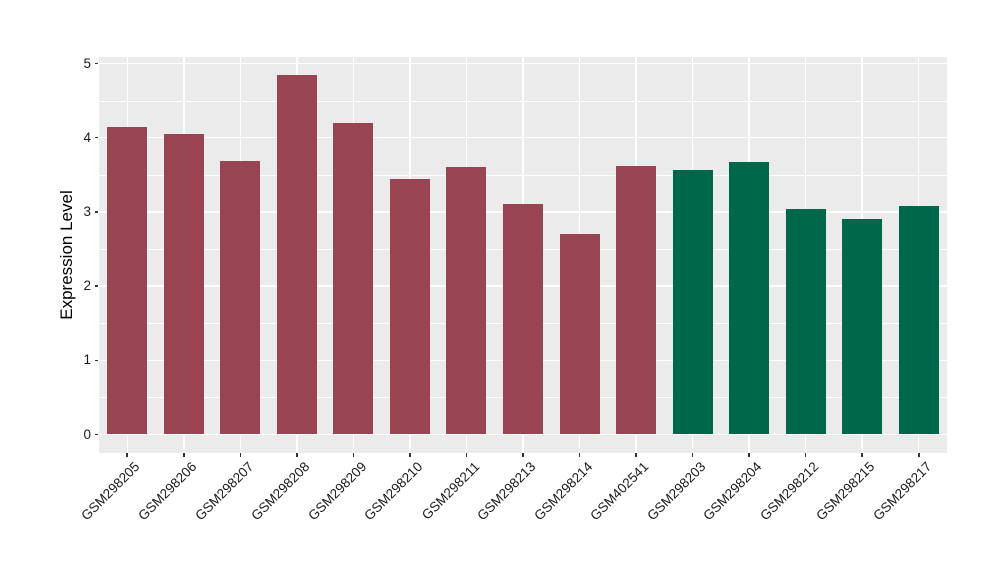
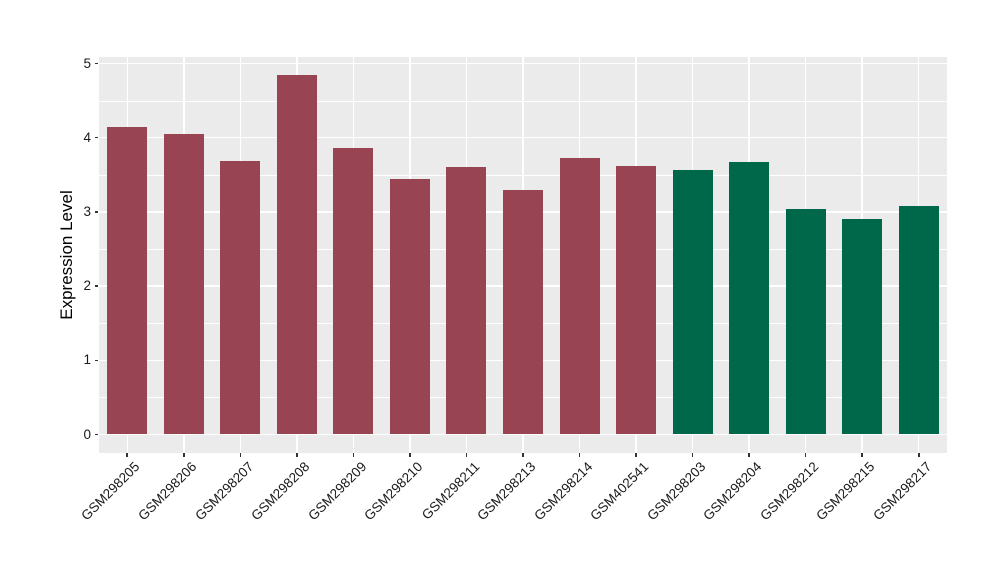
GSM298209: 4.2 -> 3.9
GSM298213: 3.1 -> 3.3
GSM298214: 2.7 -> 3.7
